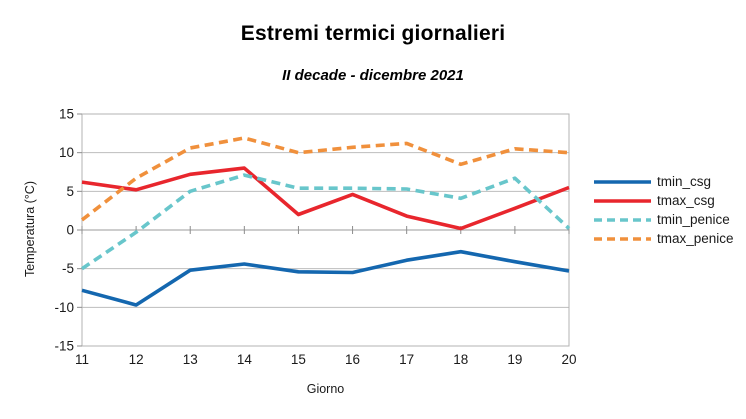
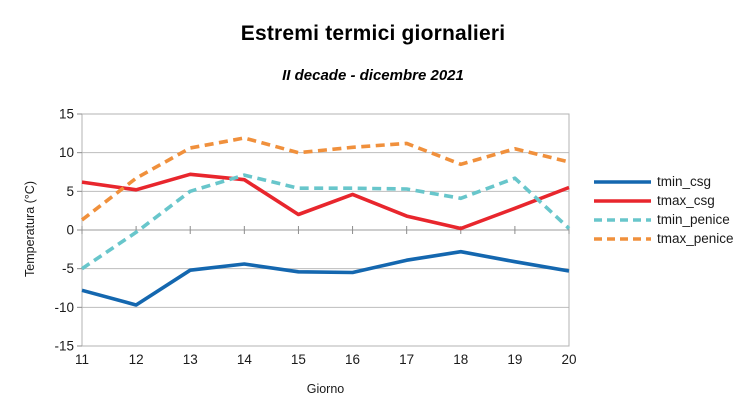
tmax_csg/14: 8 -> 6
tmax_penice/20: 10 -> 9
